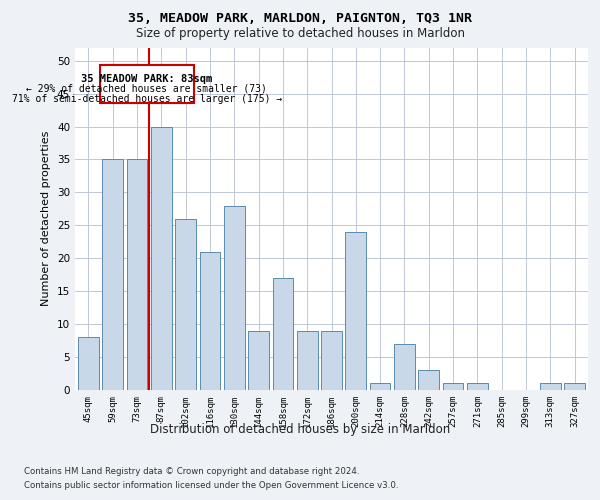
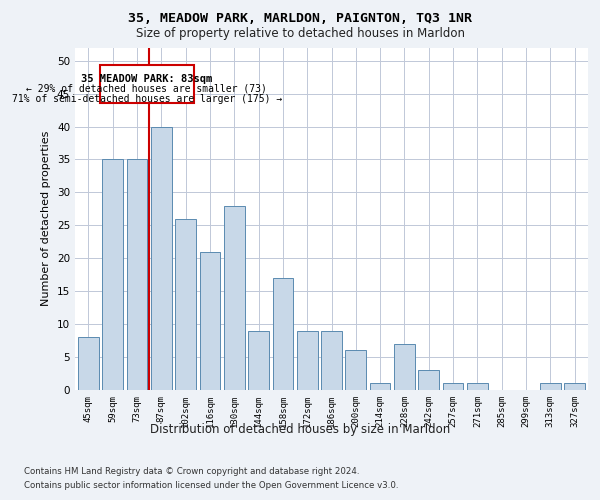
200sqm: 24 -> 6
